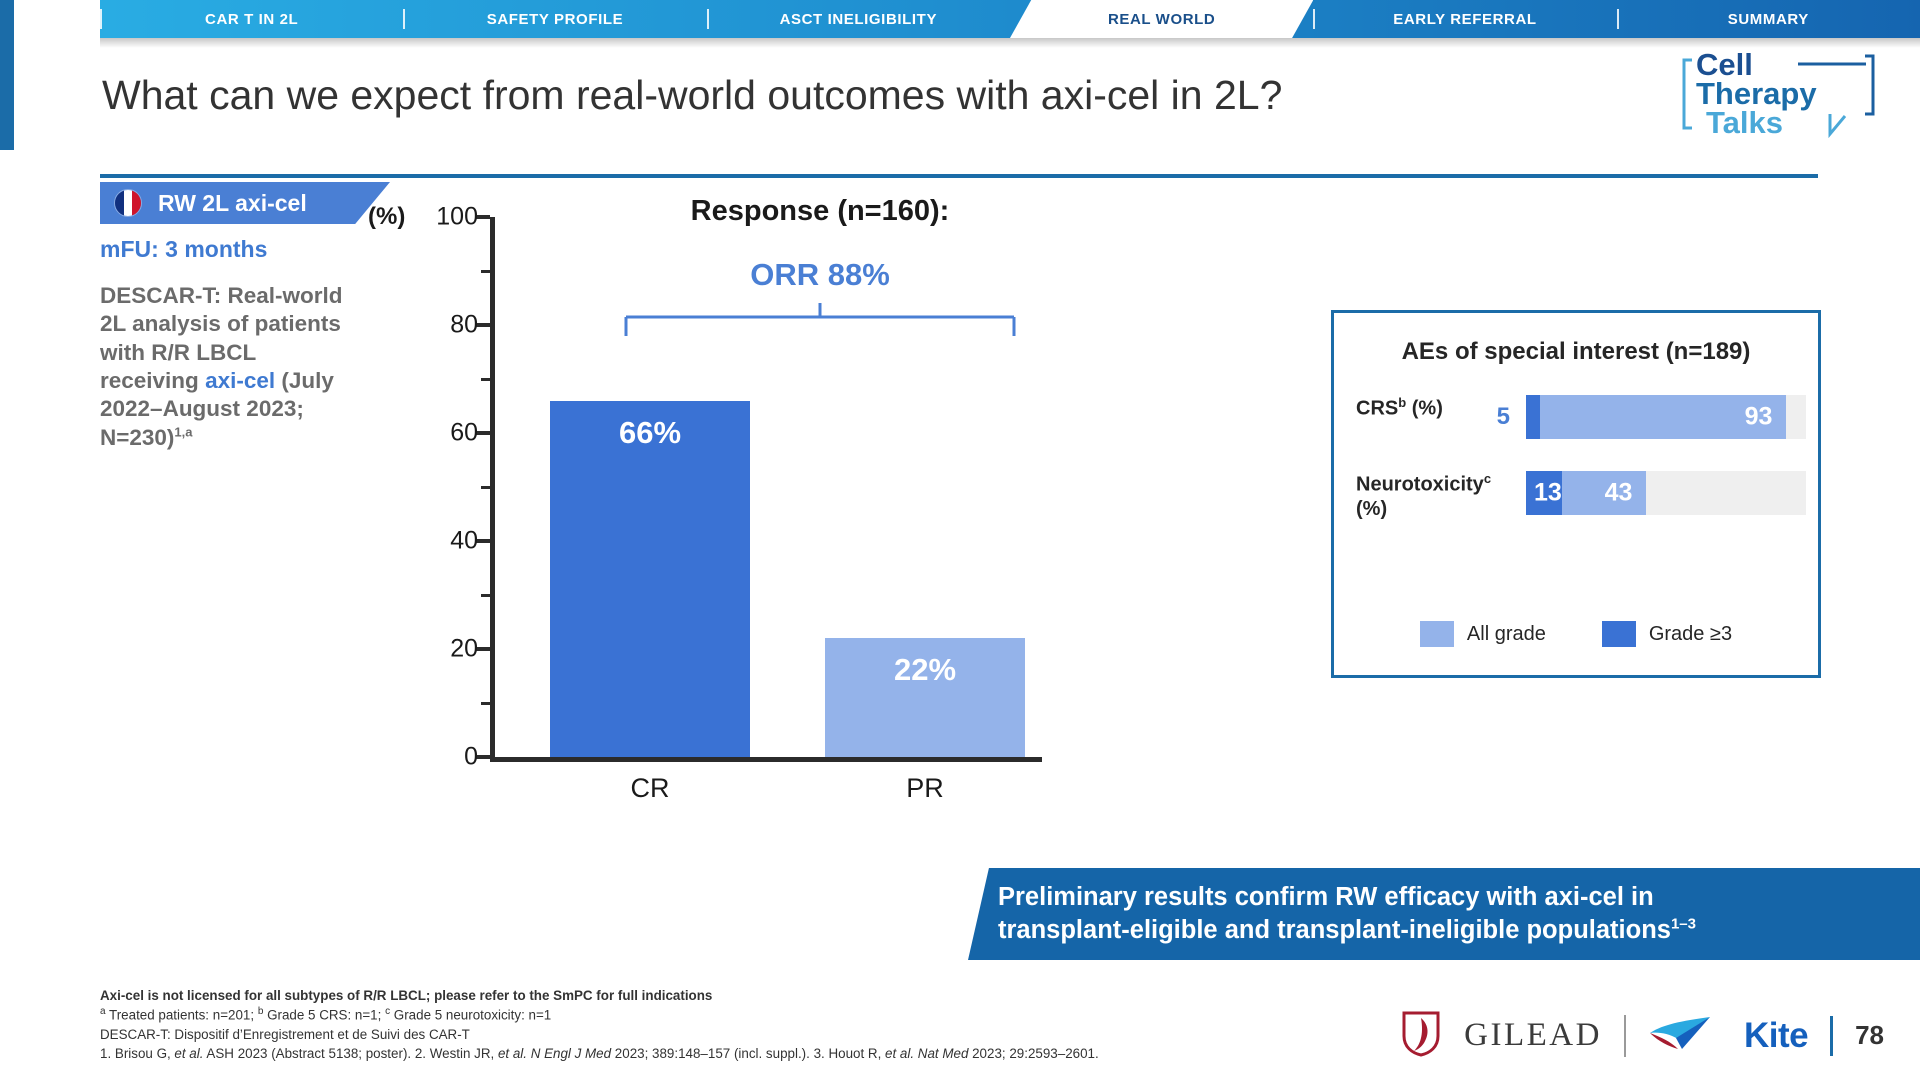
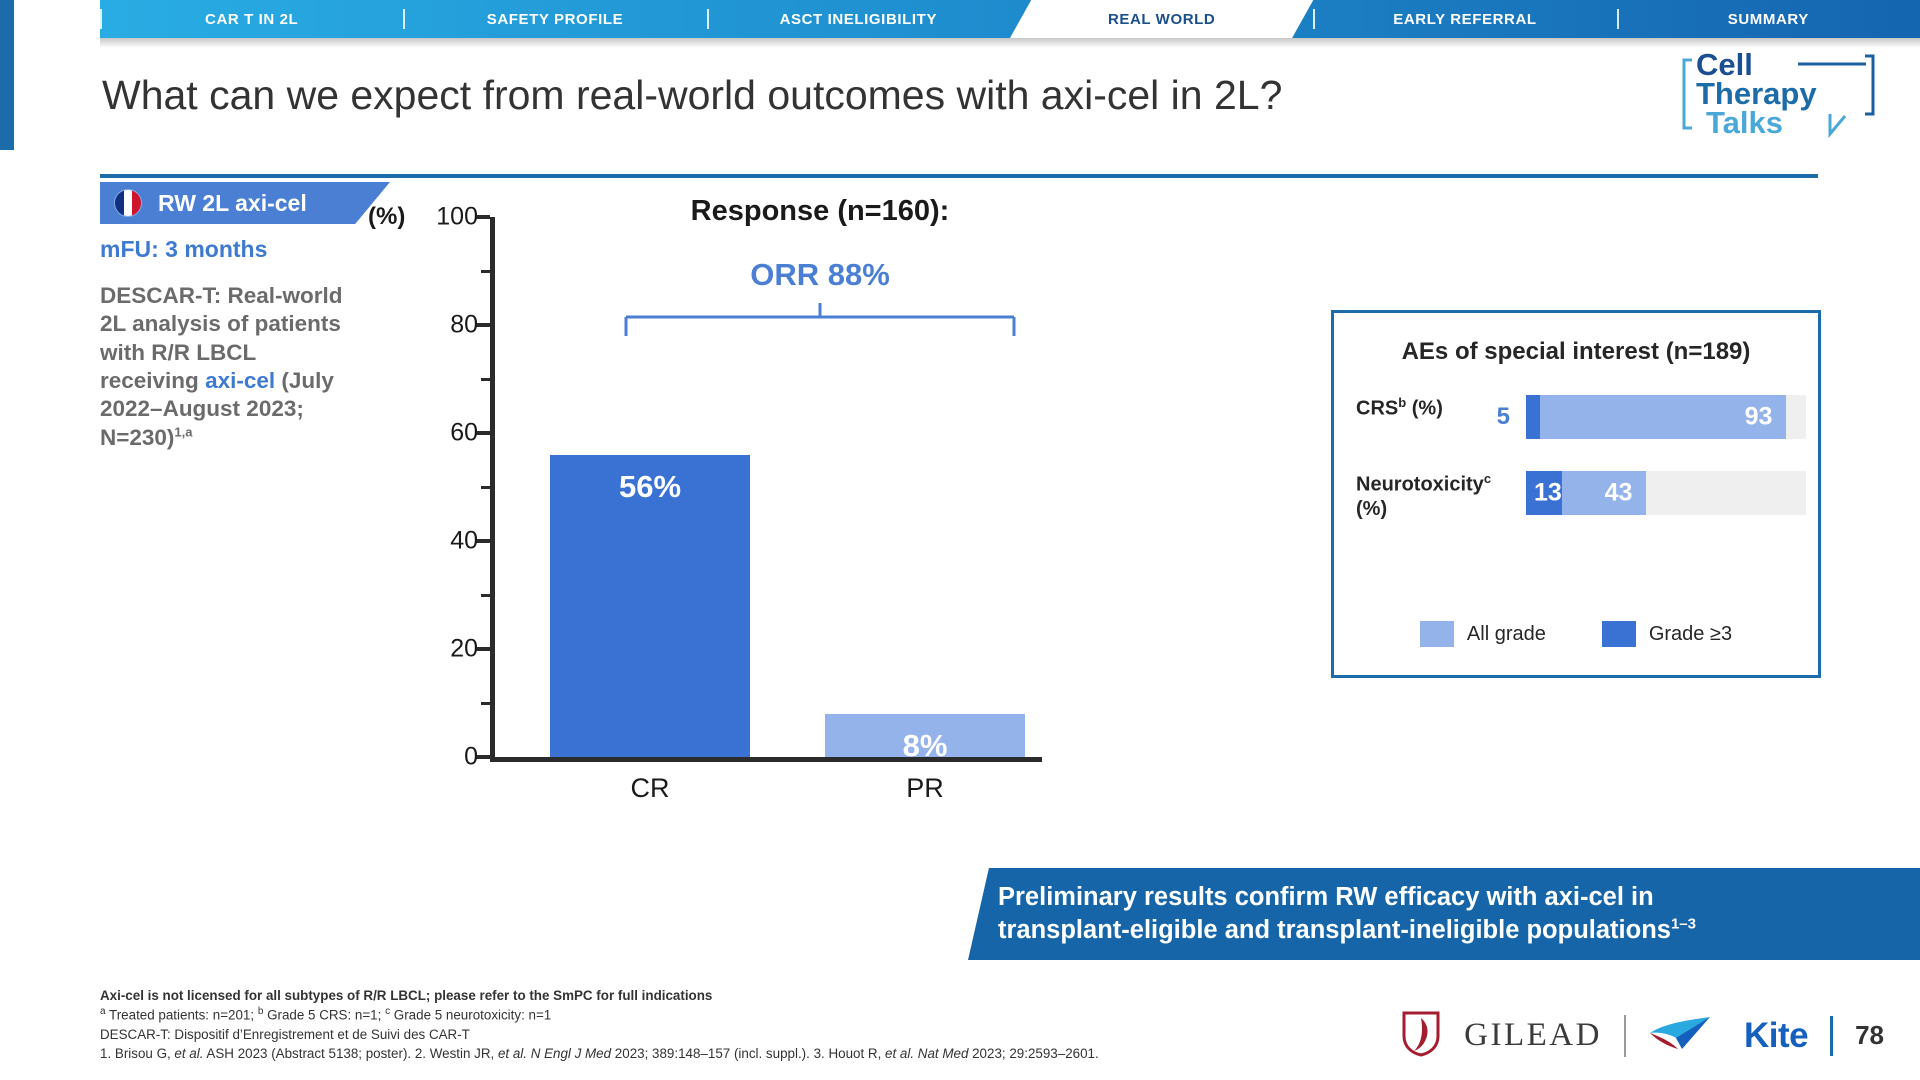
CR: 66% -> 56%
PR: 22% -> 8%
